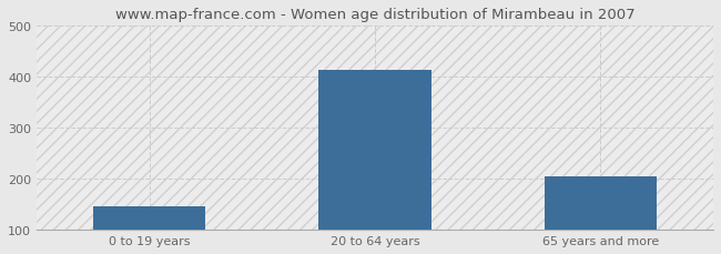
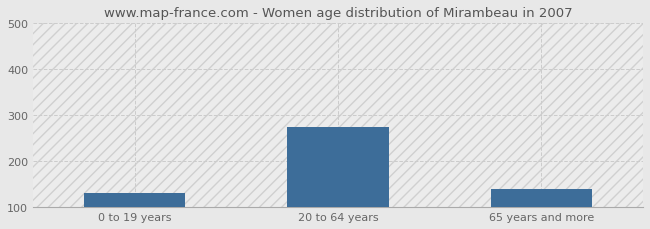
0 to 19 years: 145 -> 130
20 to 64 years: 413 -> 275
65 years and more: 204 -> 140
